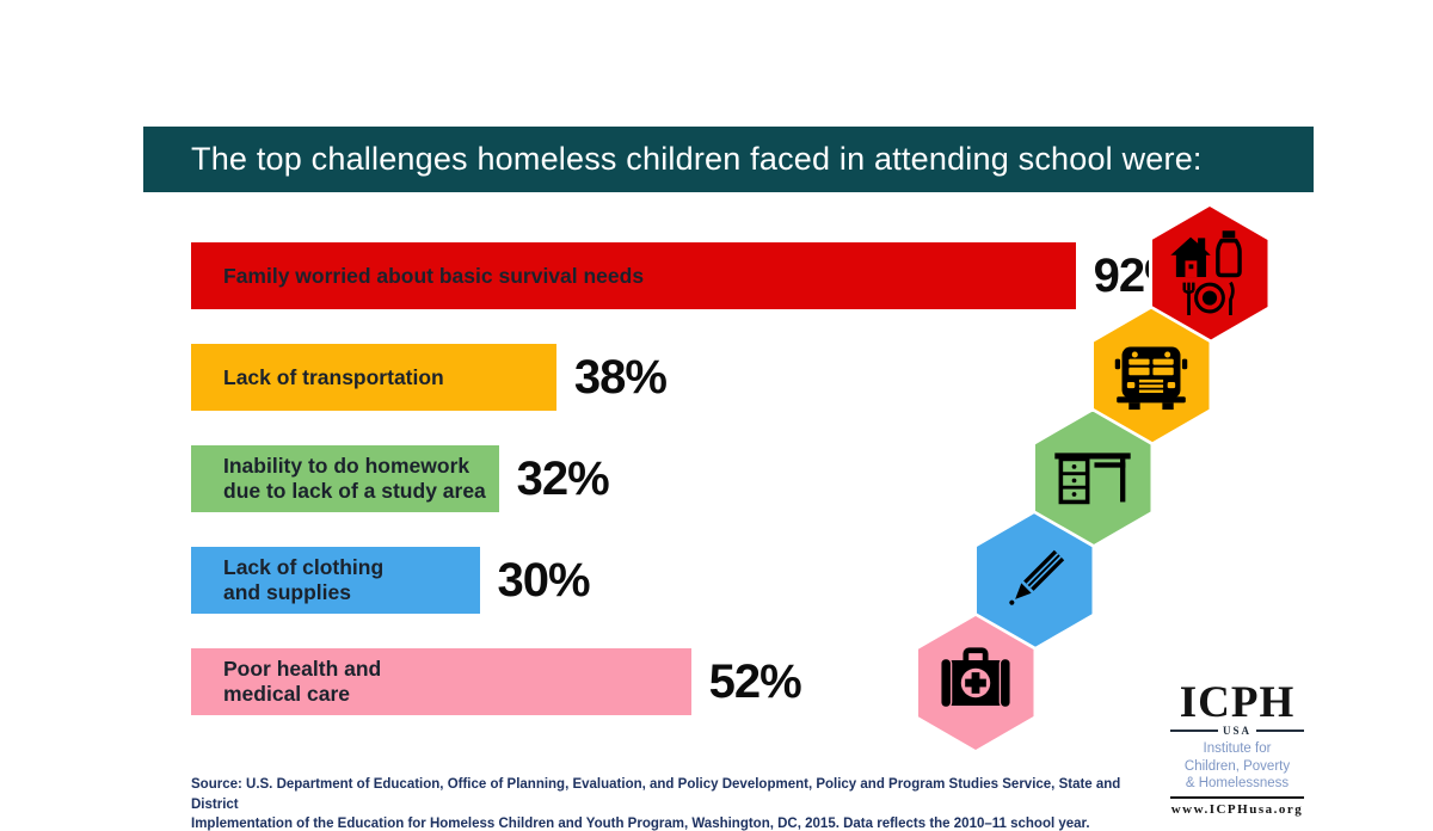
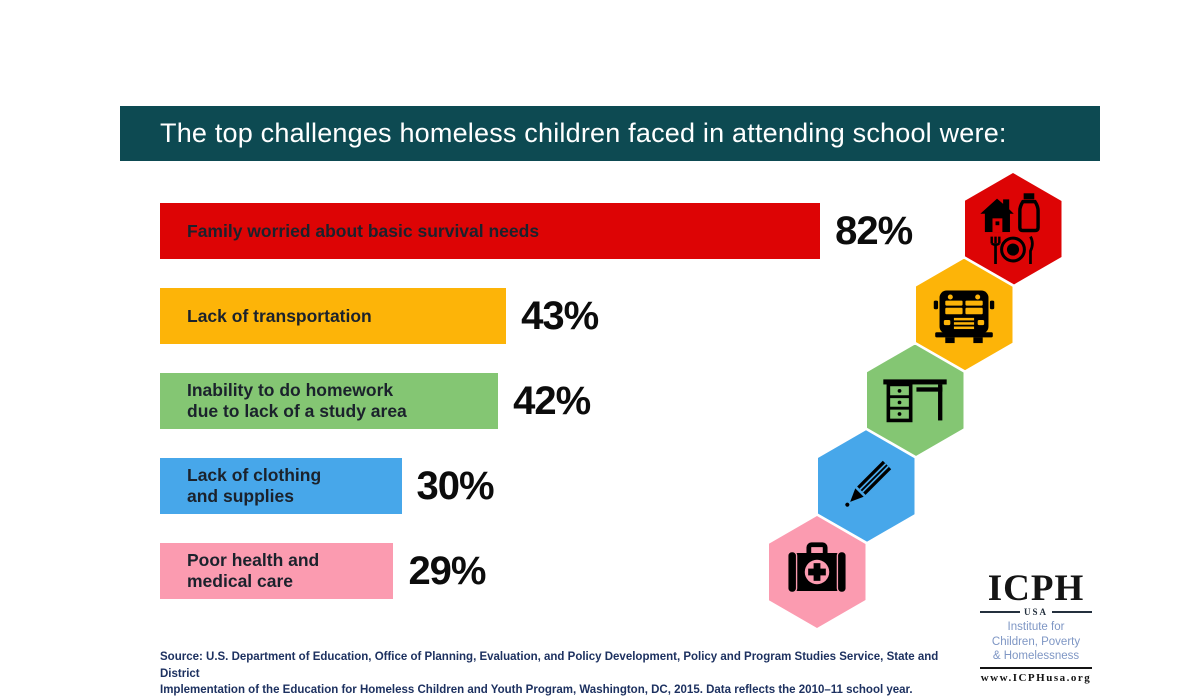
Family worried about basic survival needs: 92% -> 82%
Lack of transportation: 38% -> 43%
Inability to do homework due to lack of a study area: 32% -> 42%
Poor health and medical care: 52% -> 29%
